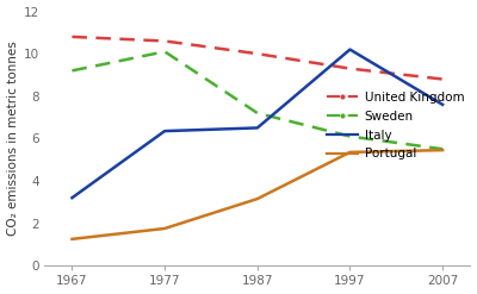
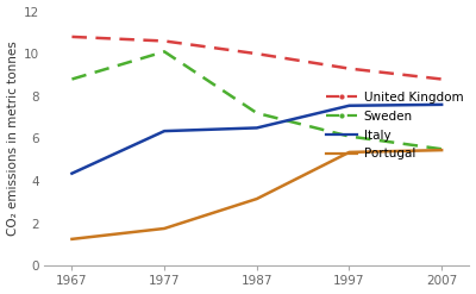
Sweden/1967: 9.2 -> 8.8
Italy/1967: 3.2 -> 4.3
Italy/1997: 10.2 -> 7.5
